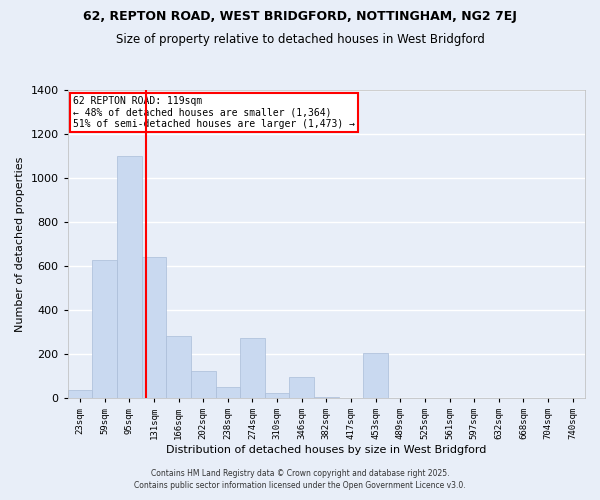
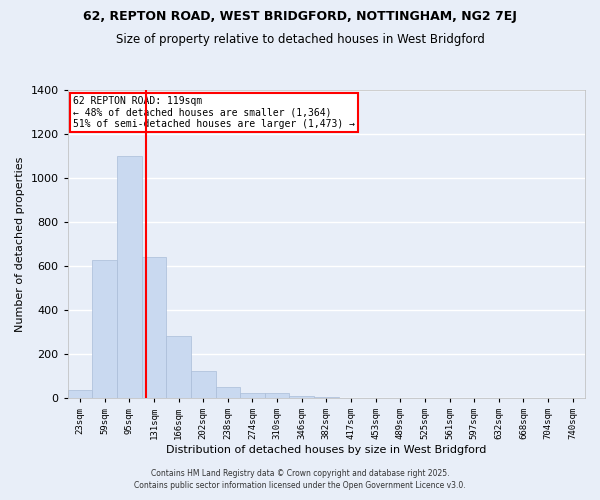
274sqm: 275 -> 25
346sqm: 95 -> 10
453sqm: 205 -> 2
